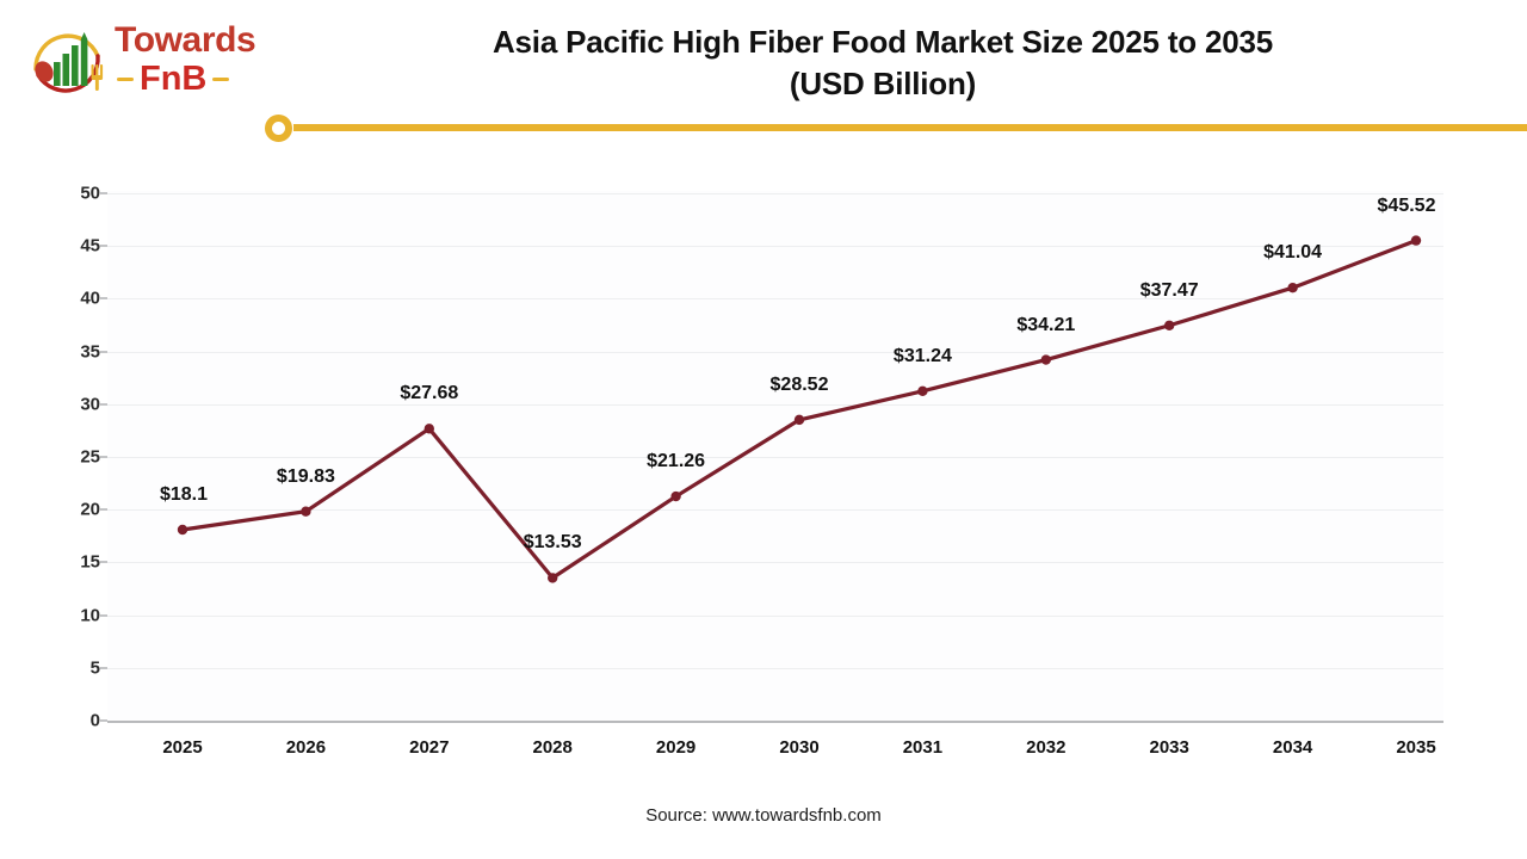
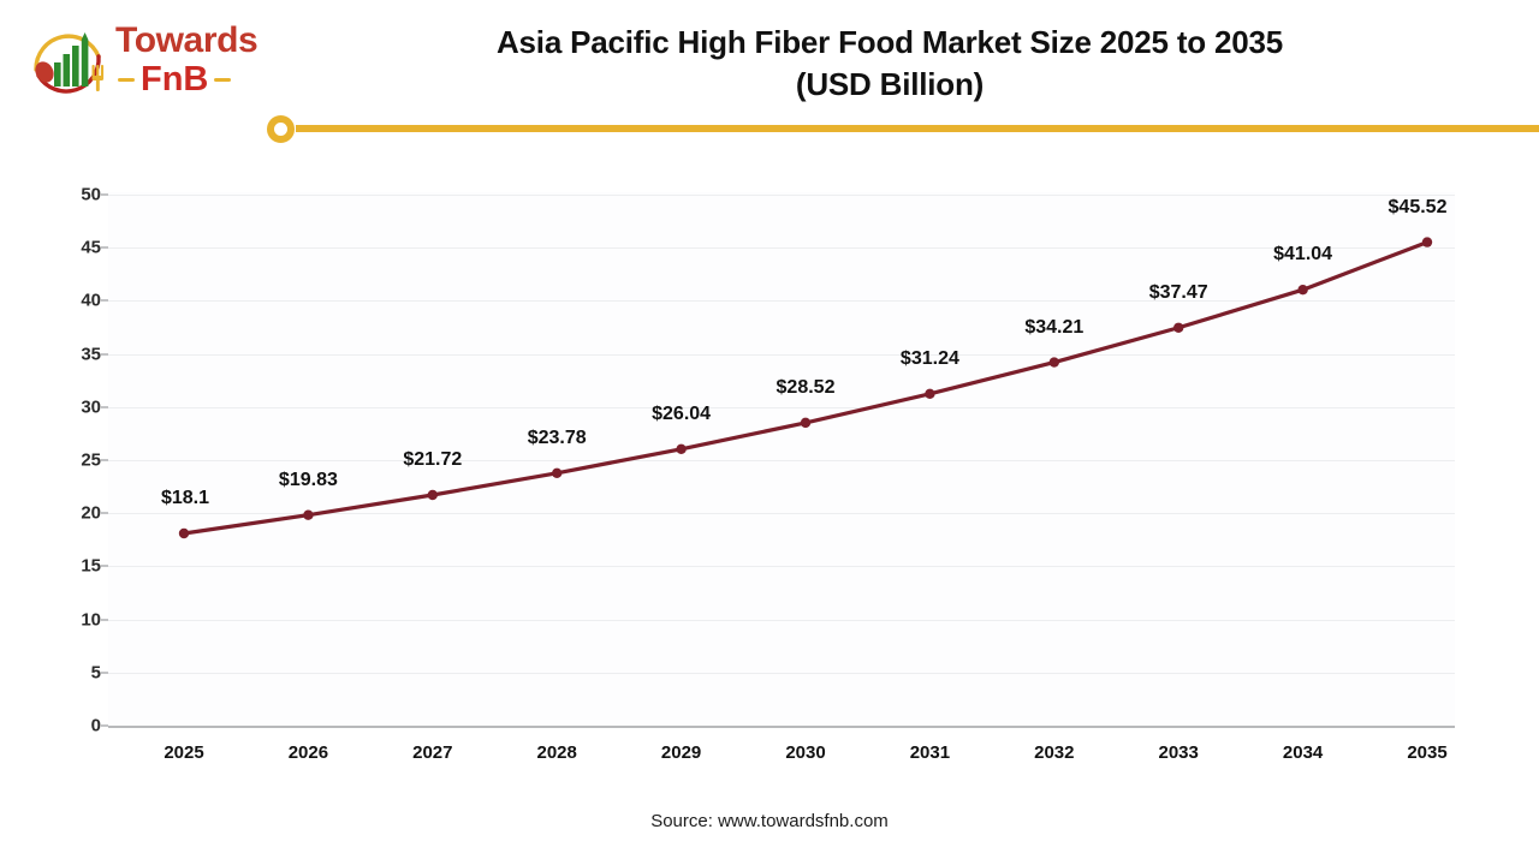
2027: $27.68 -> $21.72
2028: $13.53 -> $23.78
2029: $21.26 -> $26.04
